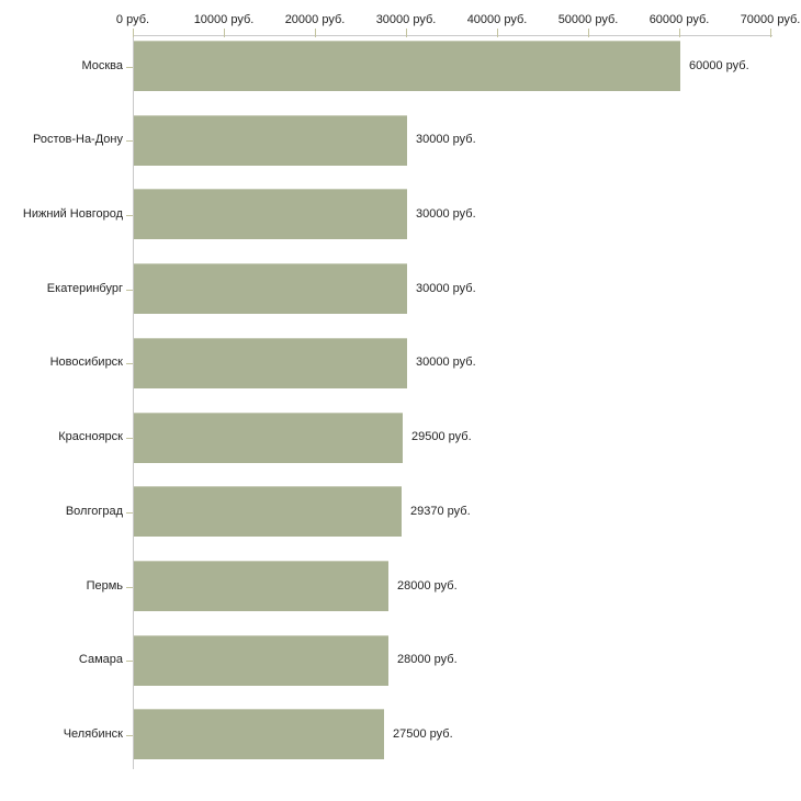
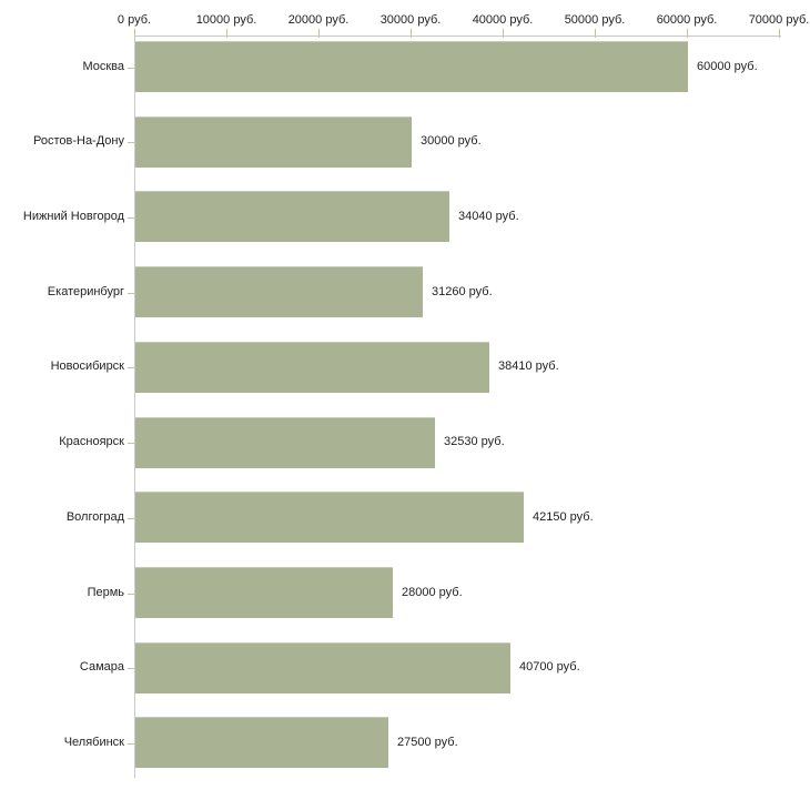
Нижний Новгород: 30000 -> 34040
Екатеринбург: 30000 -> 31260
Новосибирск: 30000 -> 38410
Красноярск: 29500 -> 32530
Волгоград: 29370 -> 42150
Самара: 28000 -> 40700
